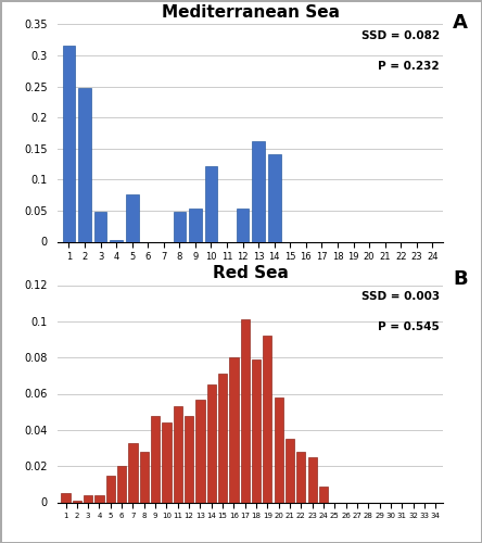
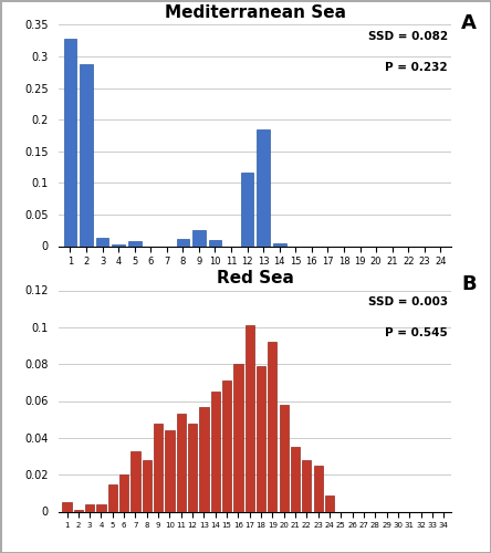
Mediterranean Sea/1: 0.316 -> 0.328
Mediterranean Sea/2: 0.248 -> 0.288
Mediterranean Sea/3: 0.048 -> 0.013
Mediterranean Sea/5: 0.076 -> 0.008
Mediterranean Sea/8: 0.048 -> 0.011
Mediterranean Sea/9: 0.054 -> 0.025
Mediterranean Sea/10: 0.122 -> 0.009
Mediterranean Sea/12: 0.054 -> 0.116
Mediterranean Sea/13: 0.162 -> 0.185
Mediterranean Sea/14: 0.140 -> 0.004
